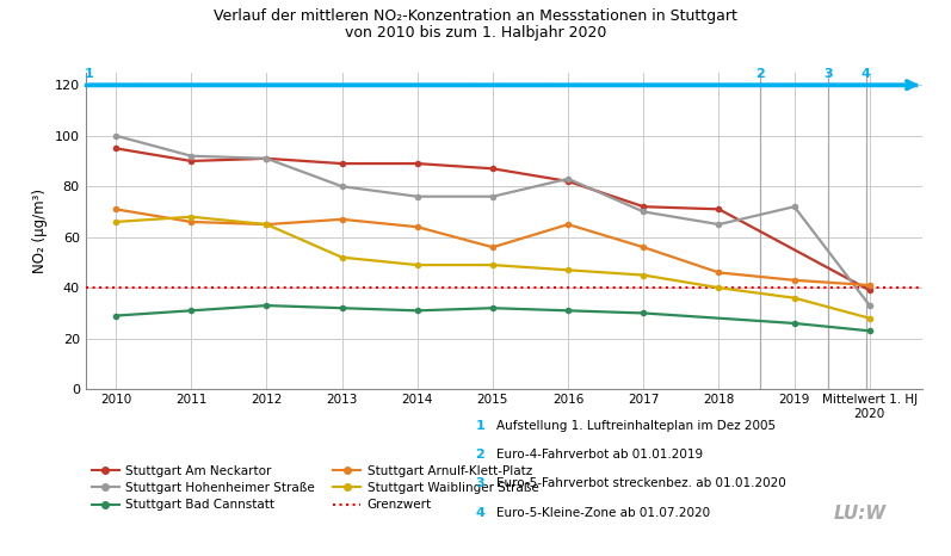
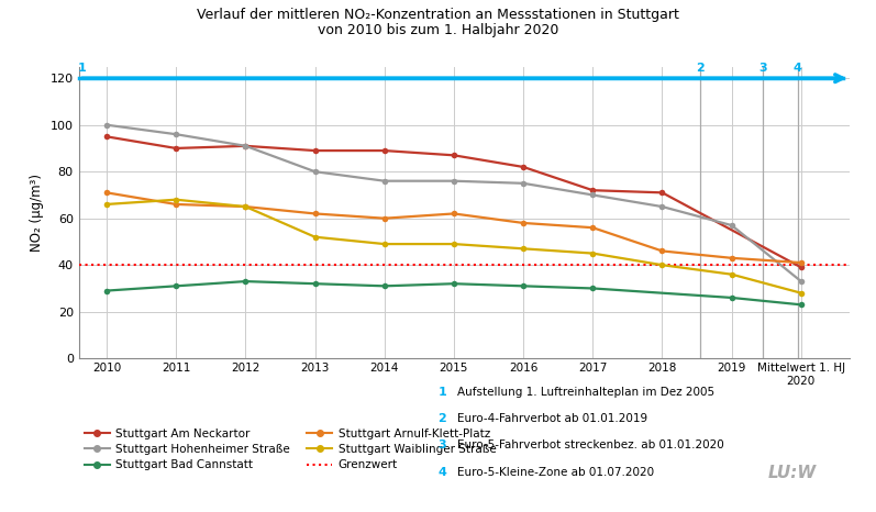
Stuttgart Hohenheimer Straße/2011: 92 -> 96
Stuttgart Arnulf-Klett-Platz/2013: 67 -> 62
Stuttgart Arnulf-Klett-Platz/2014: 64 -> 60
Stuttgart Arnulf-Klett-Platz/2015: 56 -> 62
Stuttgart Hohenheimer Straße/2016: 83 -> 75
Stuttgart Arnulf-Klett-Platz/2016: 65 -> 58
Stuttgart Hohenheimer Straße/2019: 72 -> 57
